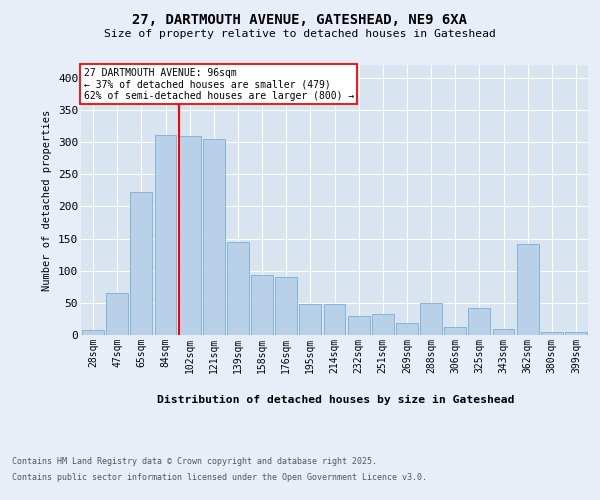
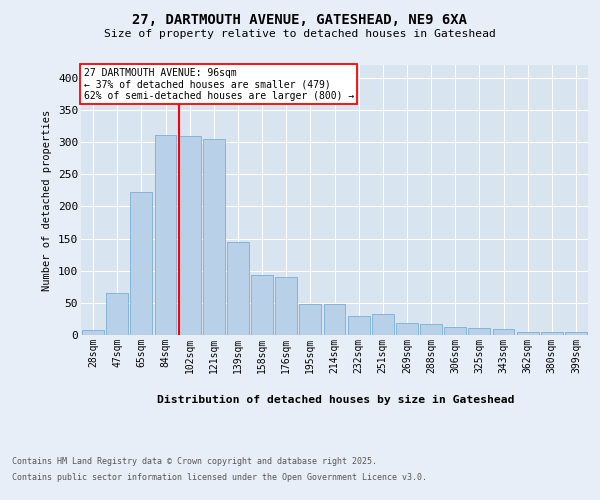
288sqm: 50 -> 17
325sqm: 42 -> 11
362sqm: 142 -> 5
